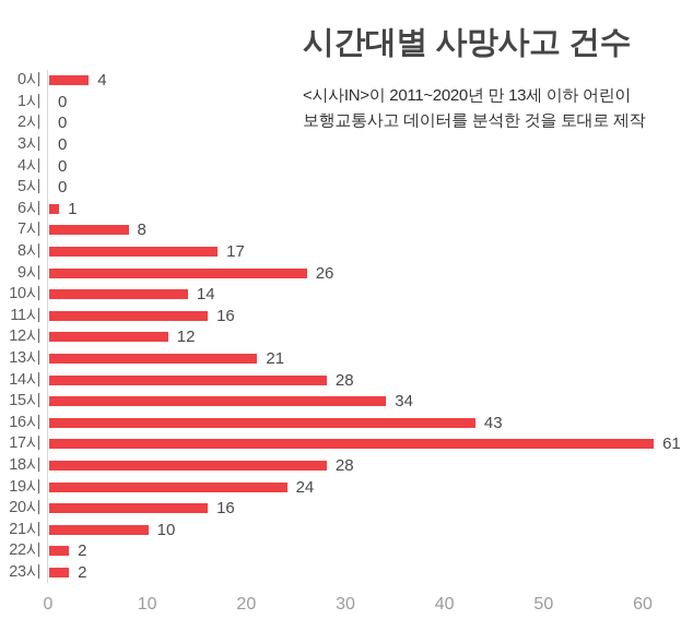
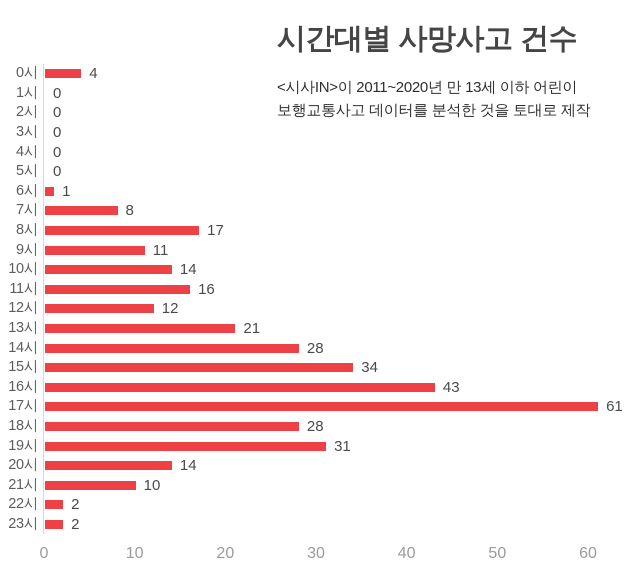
9시: 26 -> 11
19시: 24 -> 31
20시: 16 -> 14
